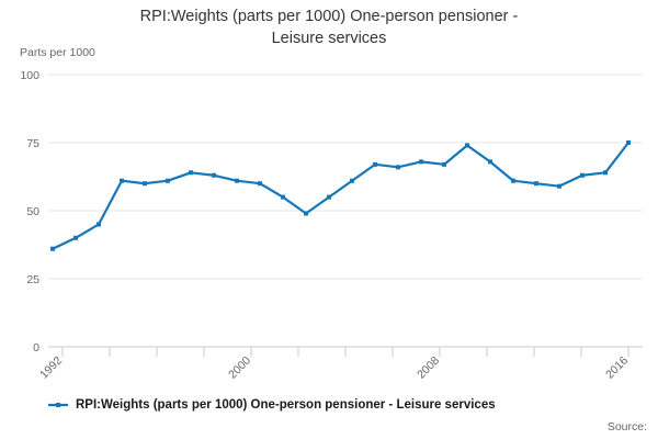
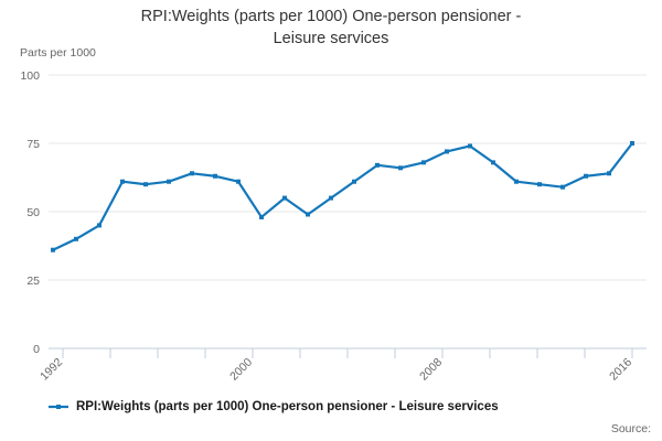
2000: 60 -> 48
2008: 67 -> 72
